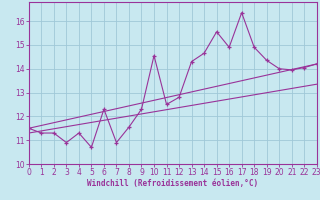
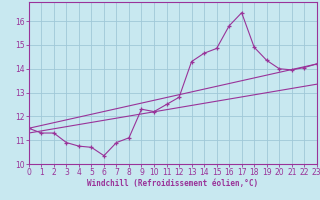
4: 11.30 -> 10.75
6: 12.30 -> 10.35
8: 11.55 -> 11.10
10: 14.55 -> 12.20
15: 15.55 -> 14.85
16: 14.90 -> 15.80
